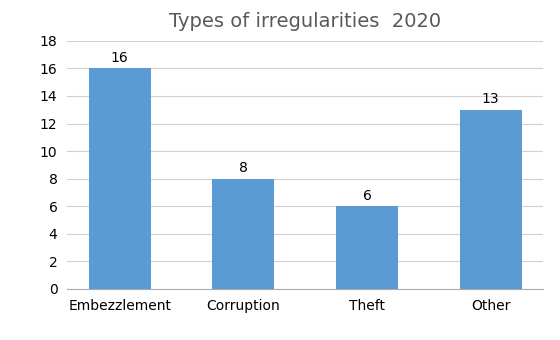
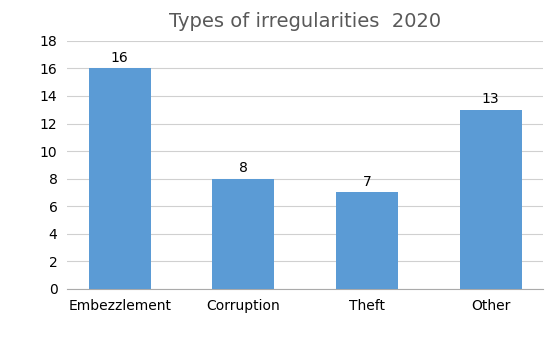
Theft: 6 -> 7
